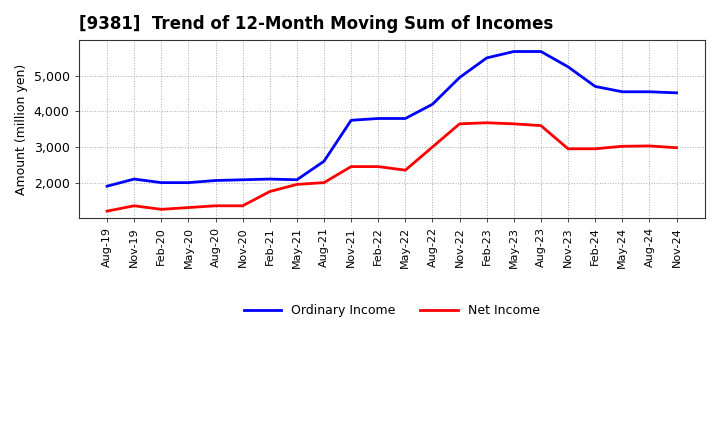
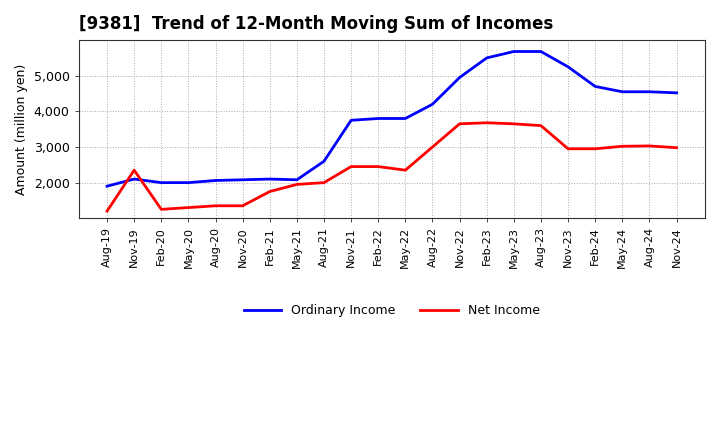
Net Income/Nov-19: 1,350 -> 2,350
